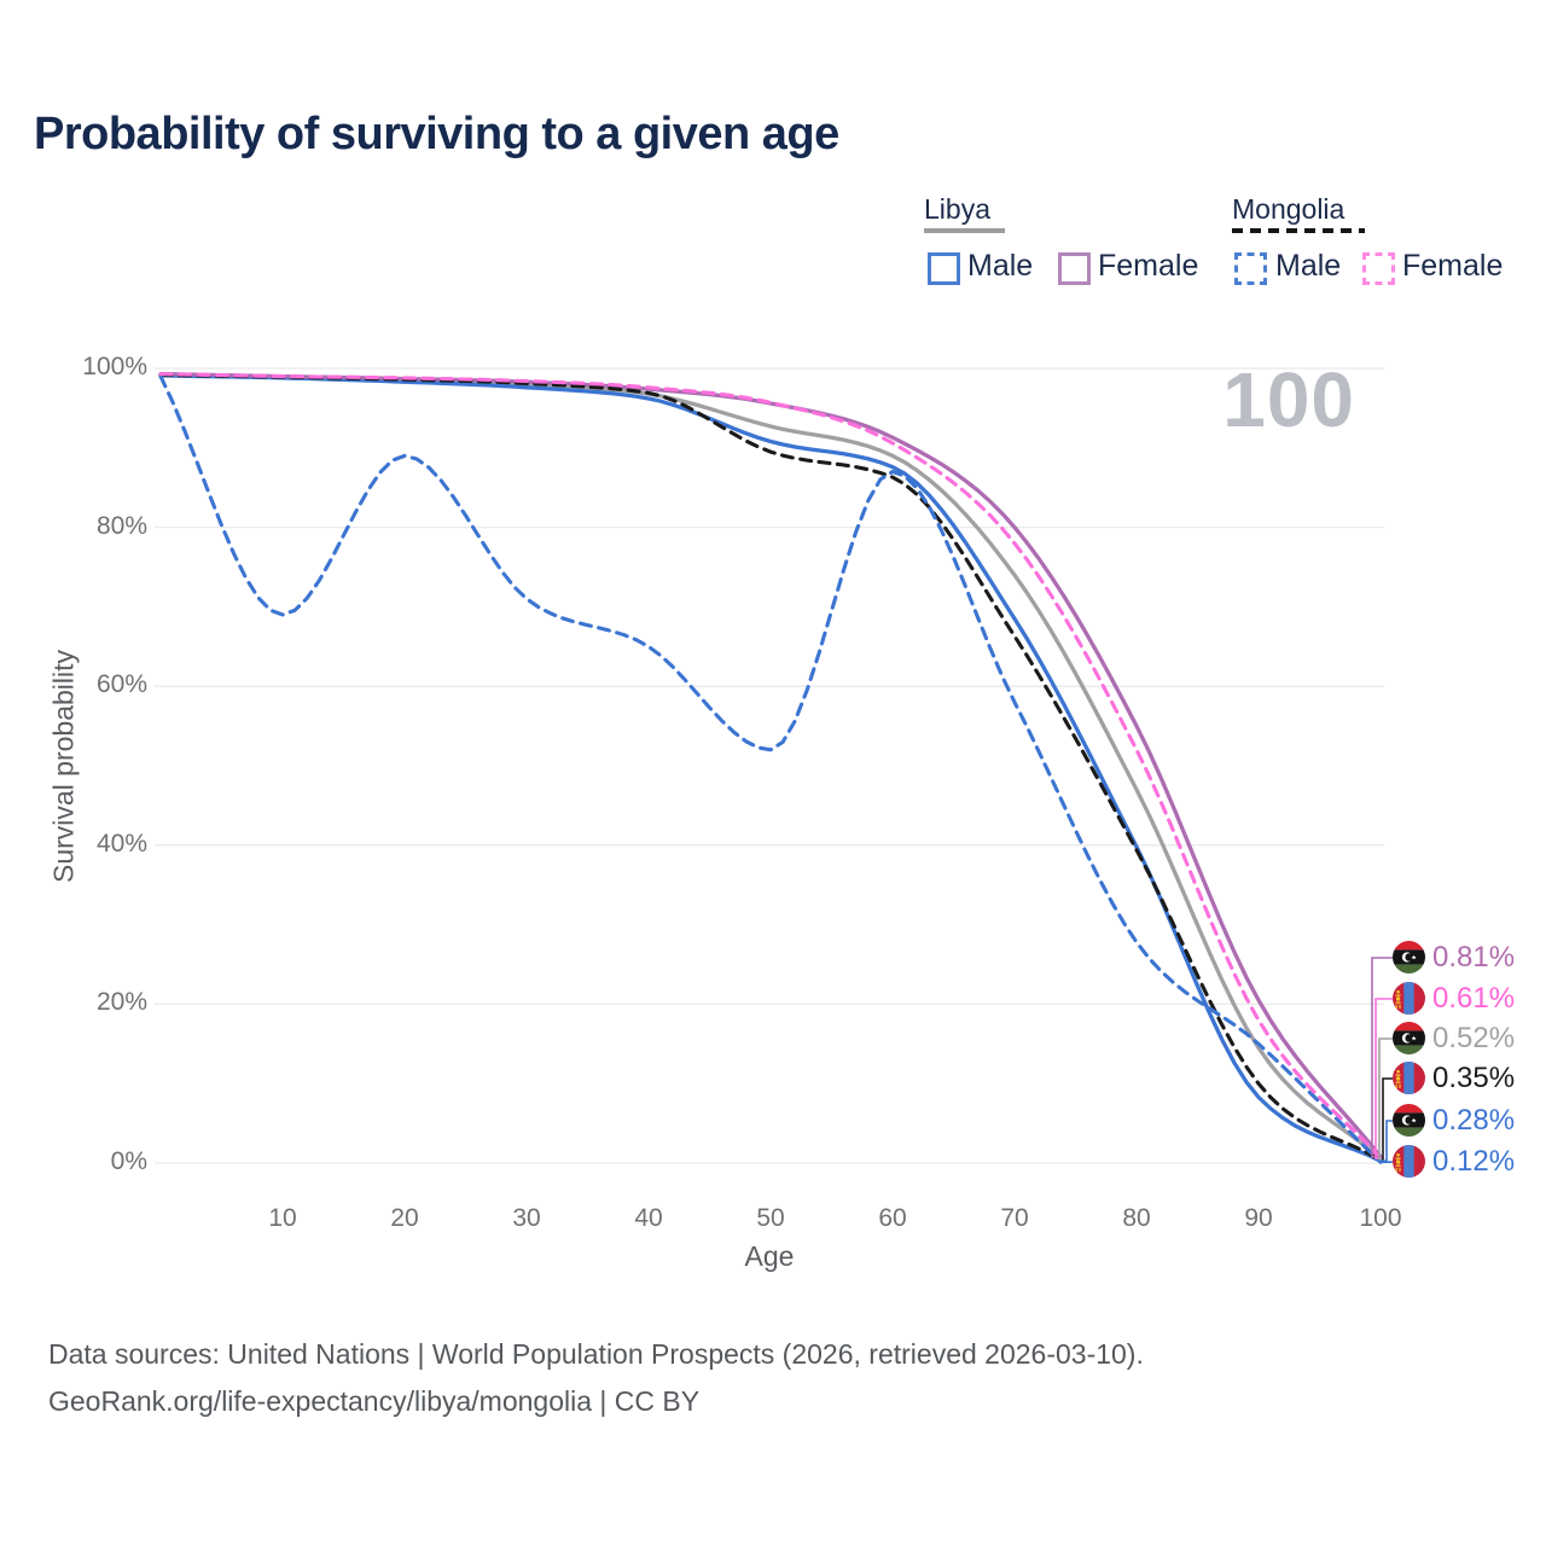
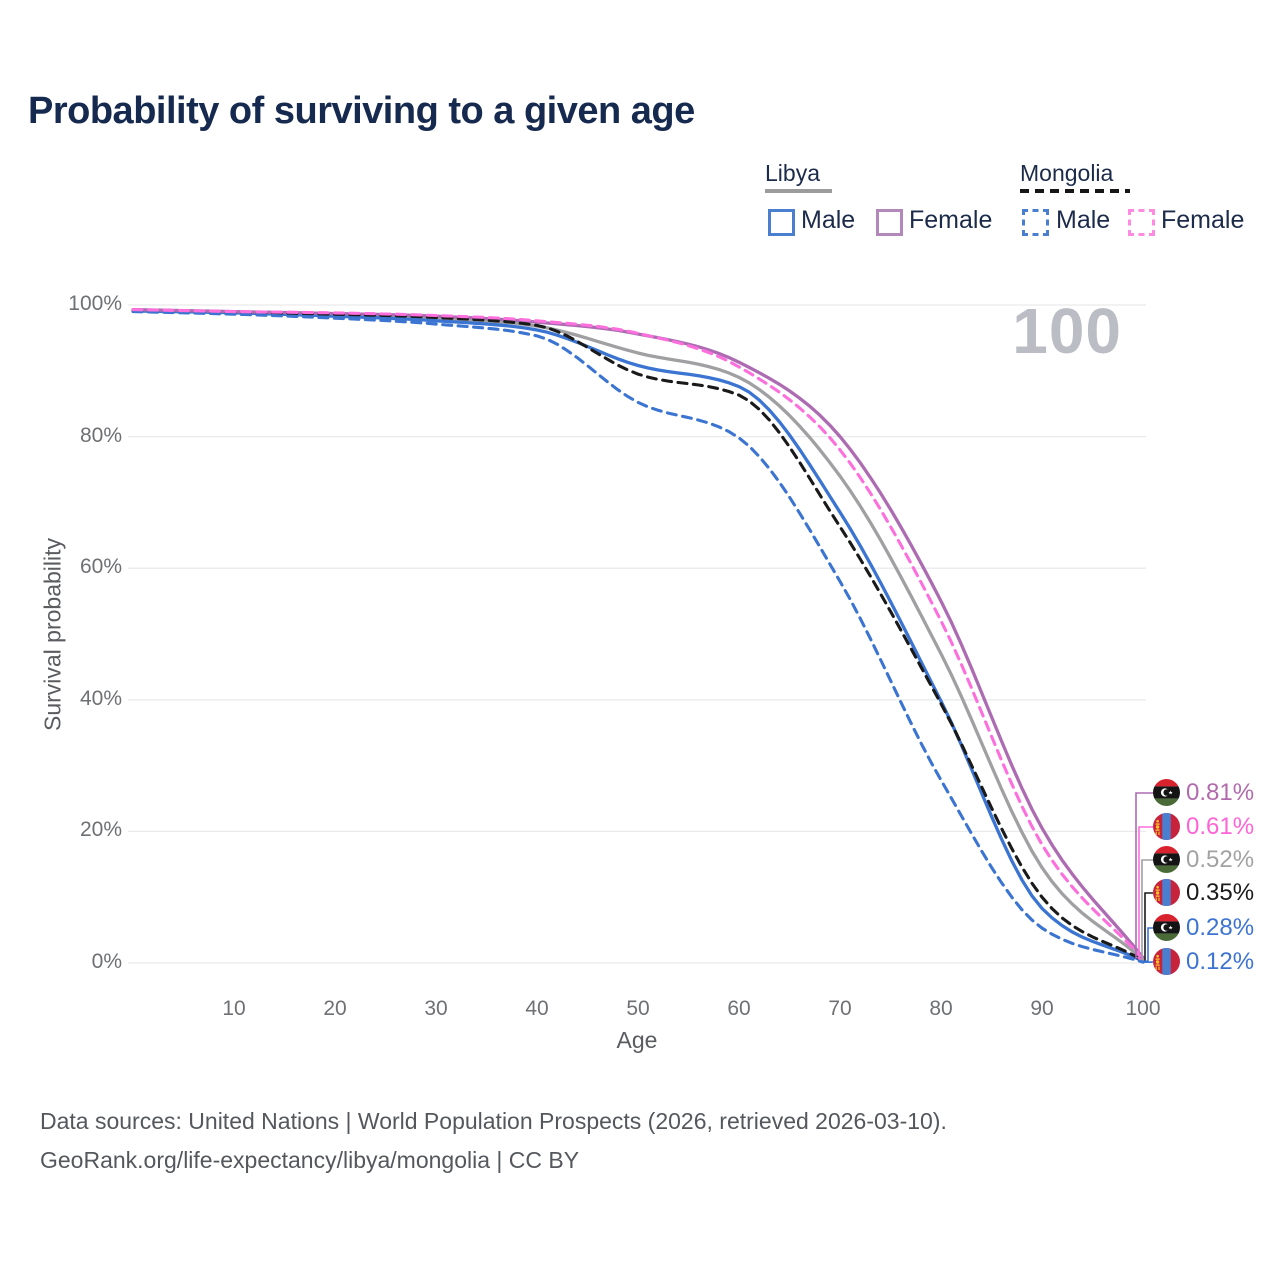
Mongolia Male/10: 69% -> 99%
Mongolia Male/20: 89% -> 98%
Mongolia Male/30: 71% -> 97%
Mongolia Male/40: 65% -> 95%
Mongolia Male/50: 52% -> 85%
Mongolia Male/60: 87% -> 80%
Mongolia Male/90: 15% -> 5%
